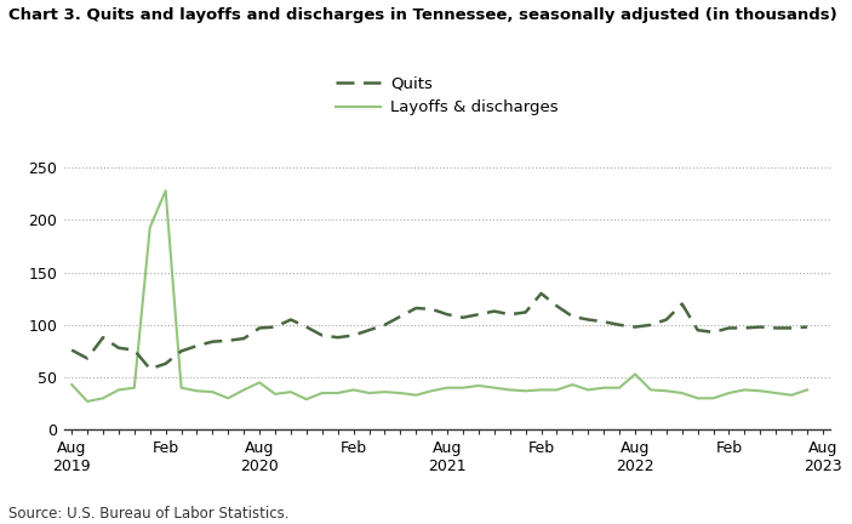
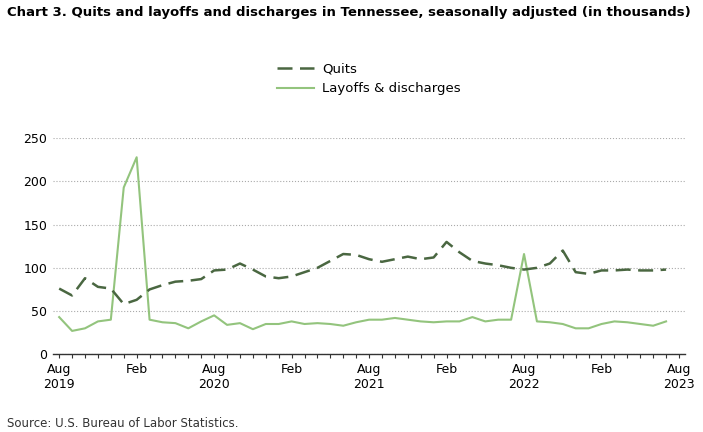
Layoffs & discharges/Aug 2022: 53 -> 116
